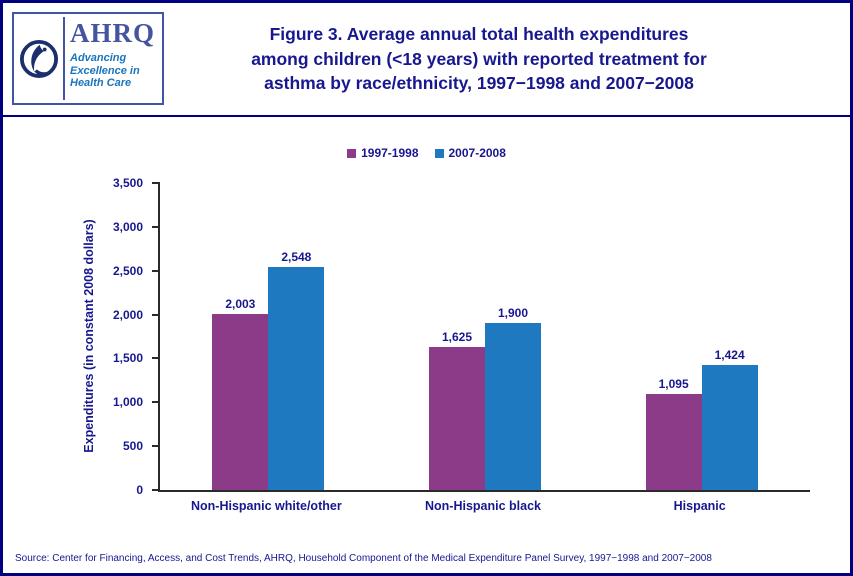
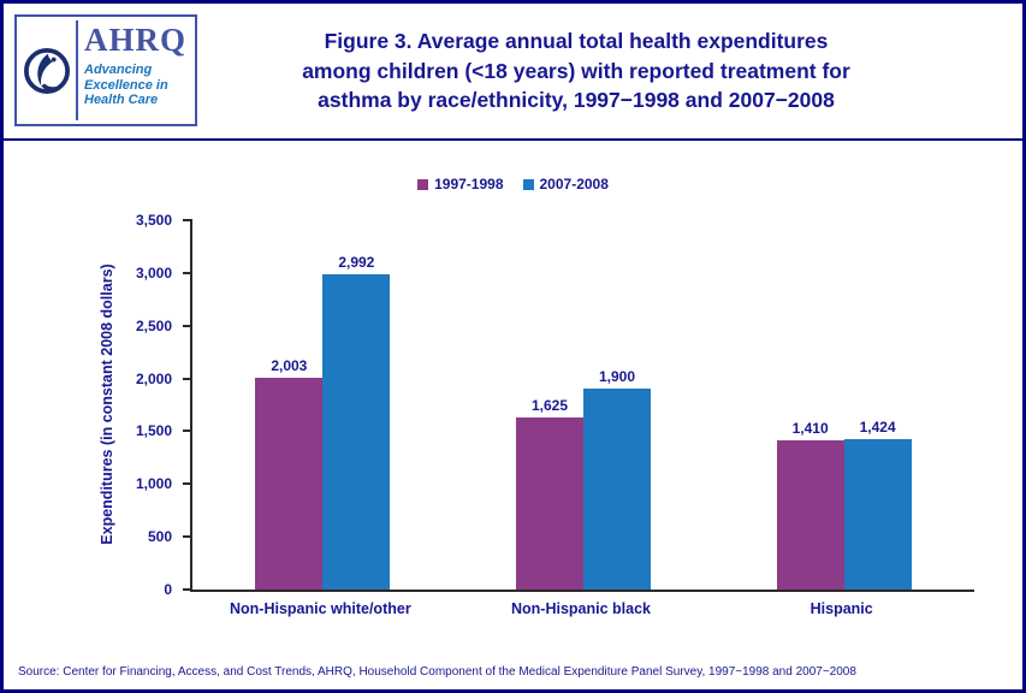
2007-2008/Non-Hispanic white/other: 2,548 -> 2,992
1997-1998/Hispanic: 1,095 -> 1,410
